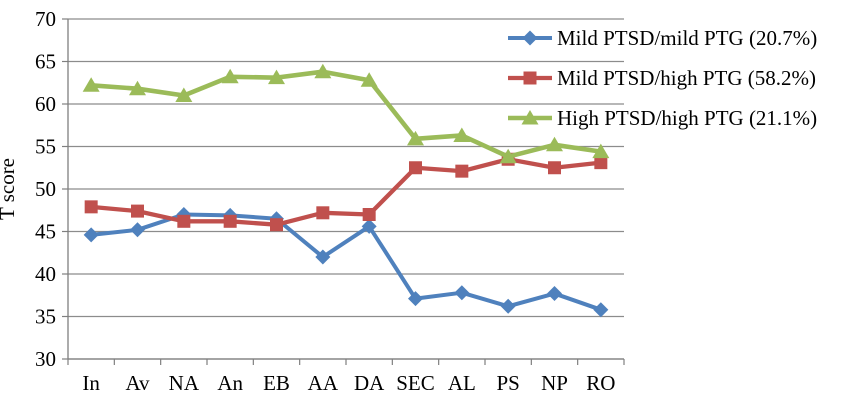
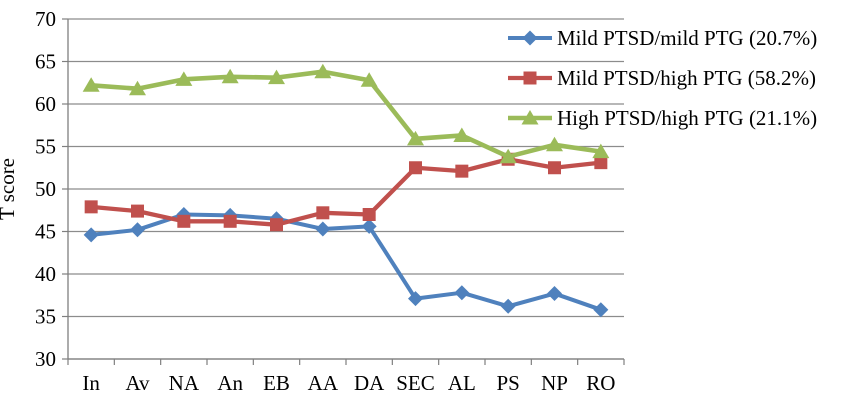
High PTSD/high PTG (21.1%)/NA: 61 -> 63
Mild PTSD/mild PTG (20.7%)/AA: 42 -> 45
